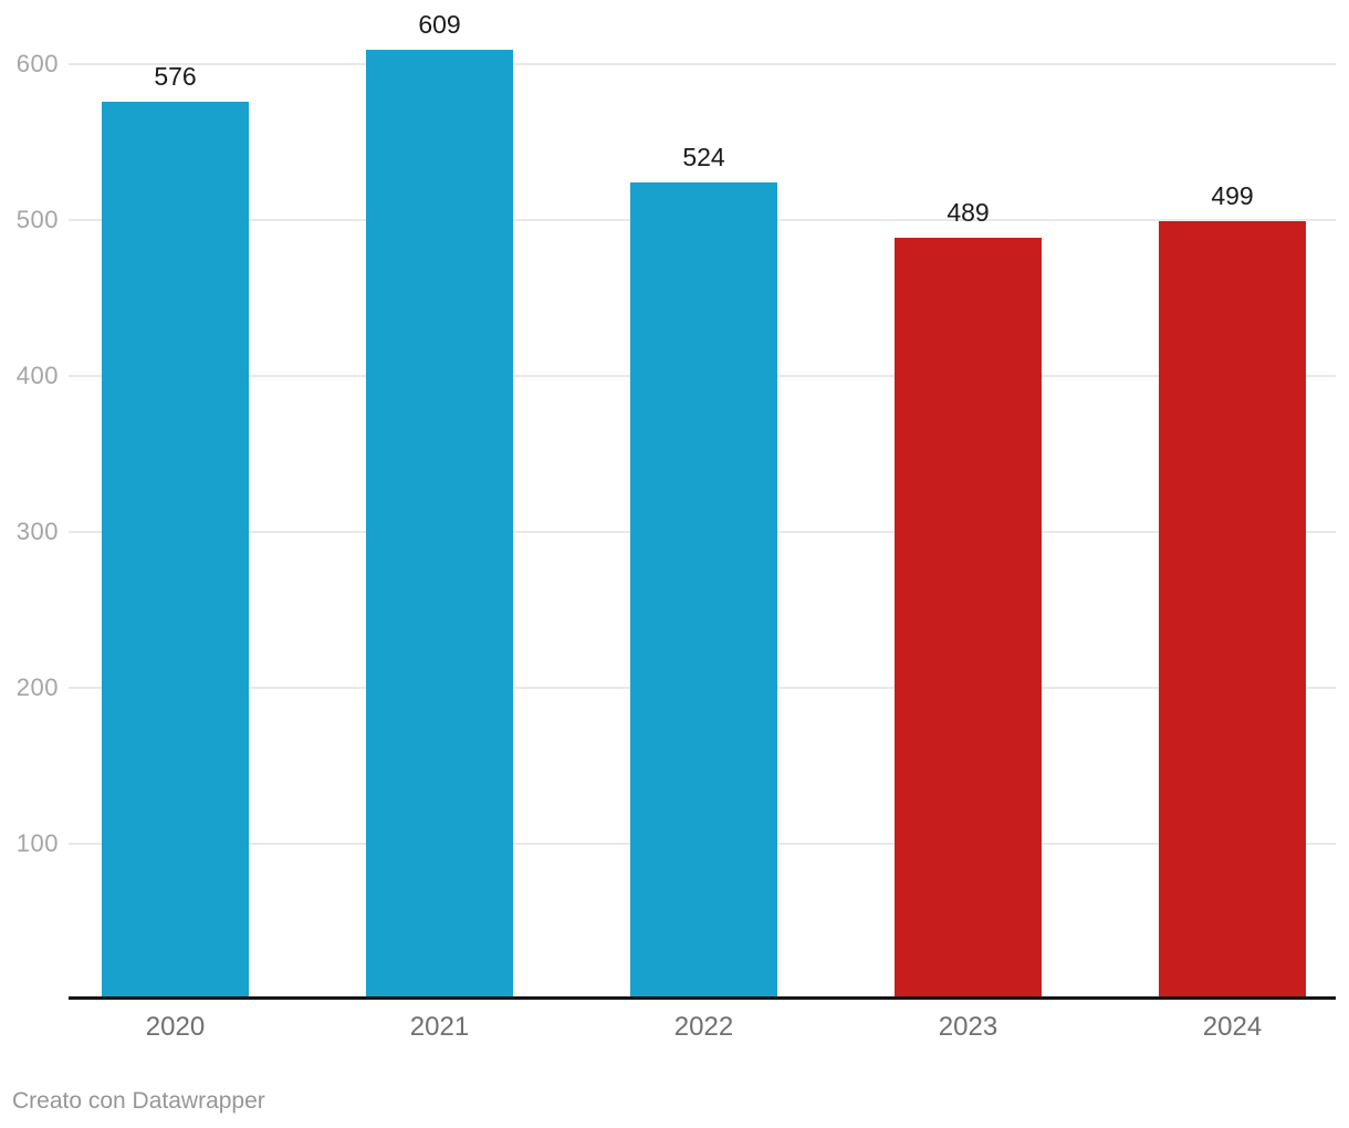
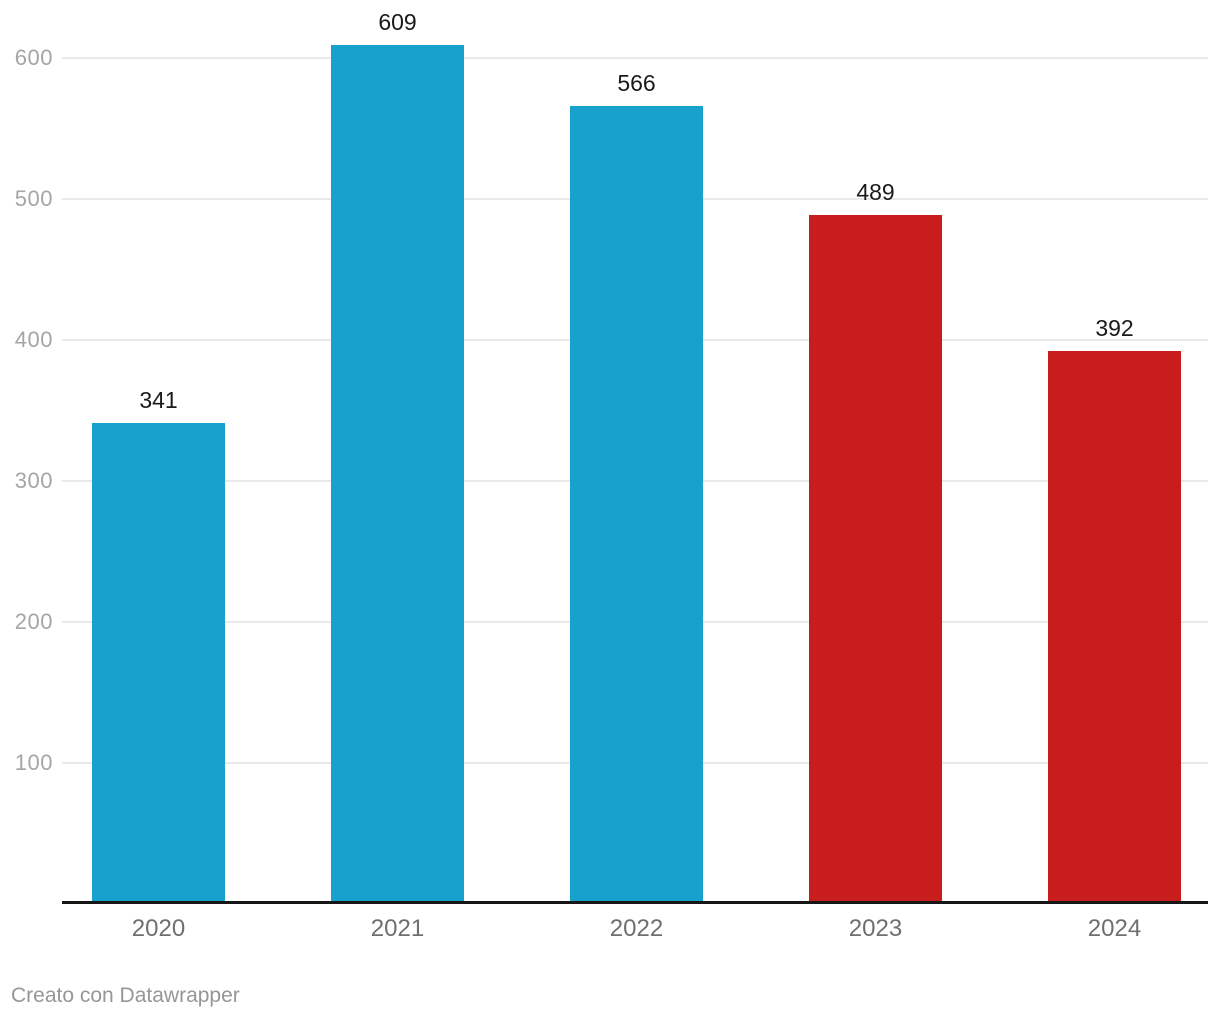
2020: 576 -> 341
2022: 524 -> 566
2024: 499 -> 392
